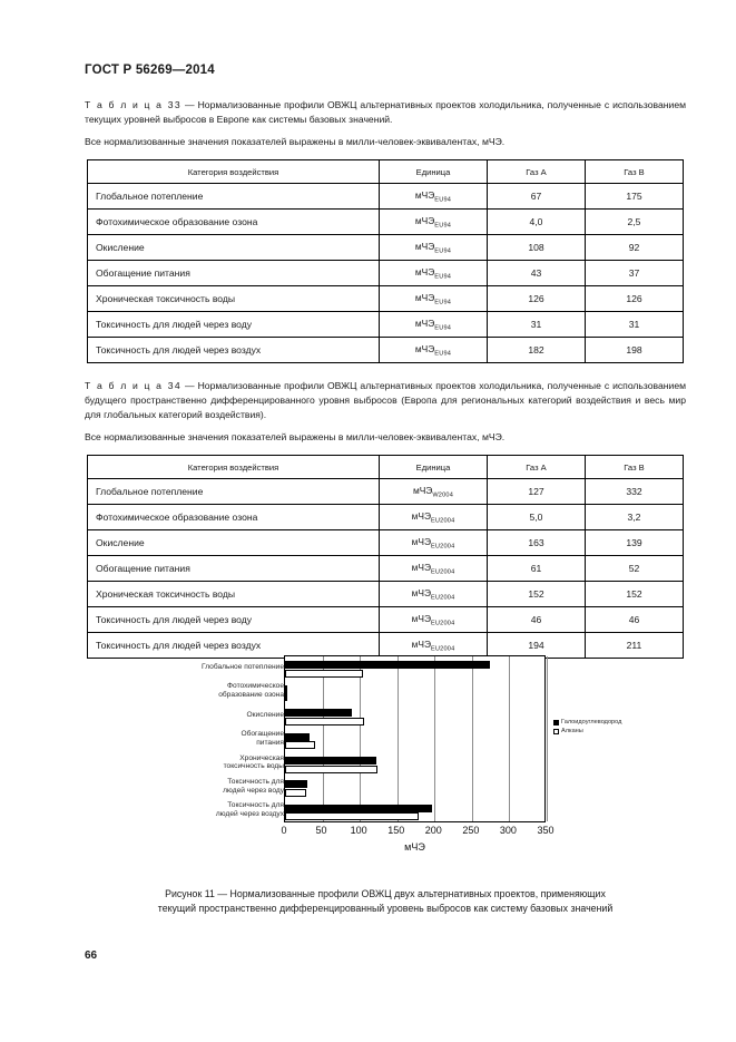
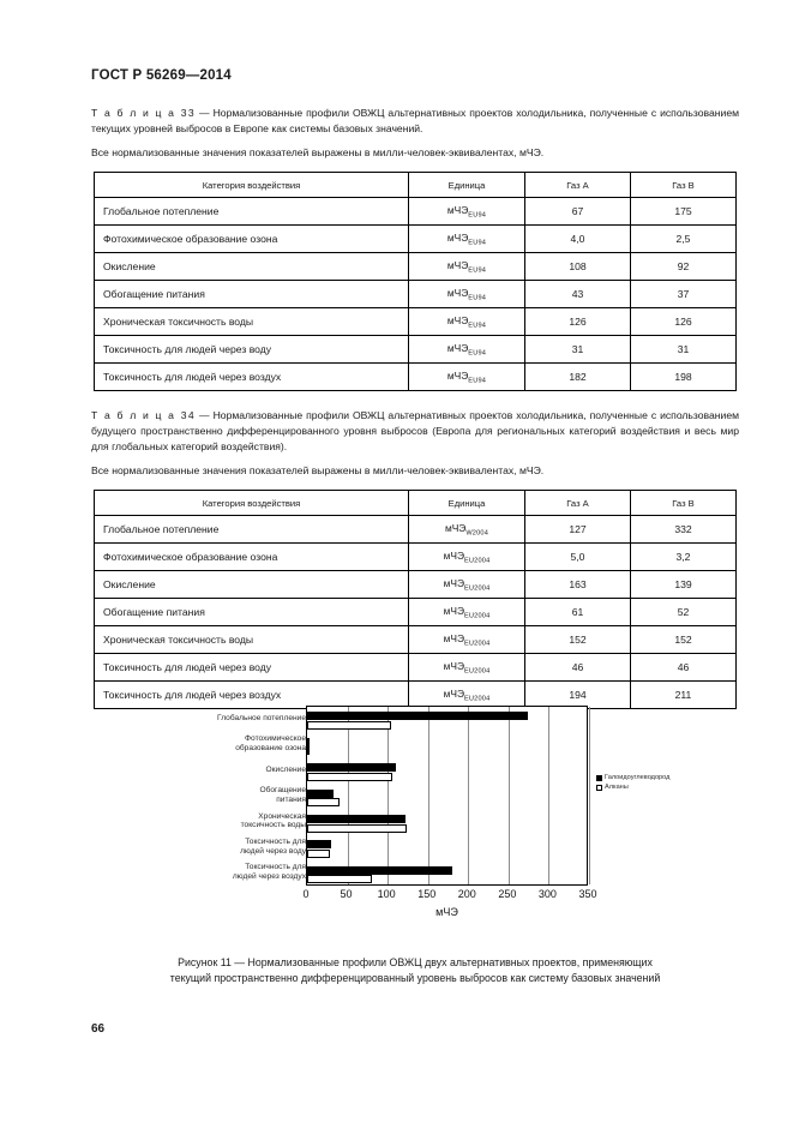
Галоидоуглеводород/Окисление: 90 -> 110
Галоидоуглеводород/Токсичность для людей через воздух: 200 -> 180
Алканы/Токсичность для людей через воздух: 180 -> 80
